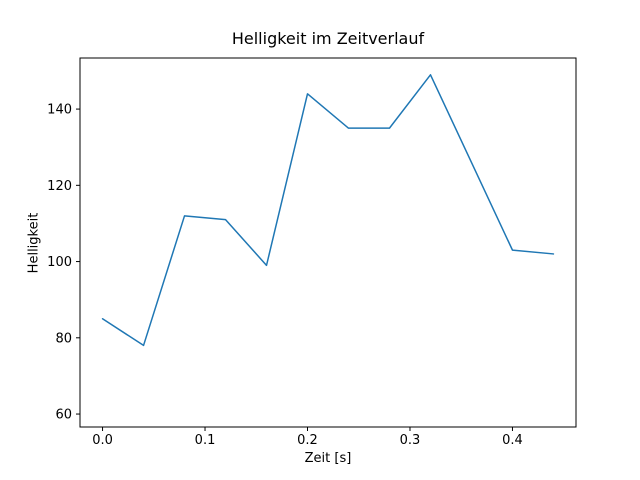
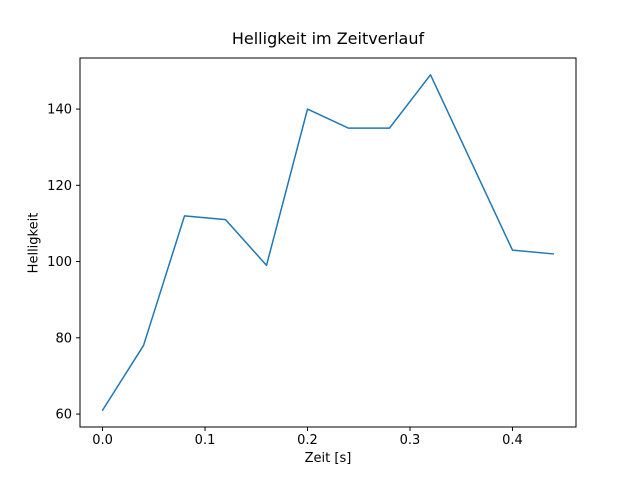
0.0: 85 -> 61
0.2: 144 -> 140
